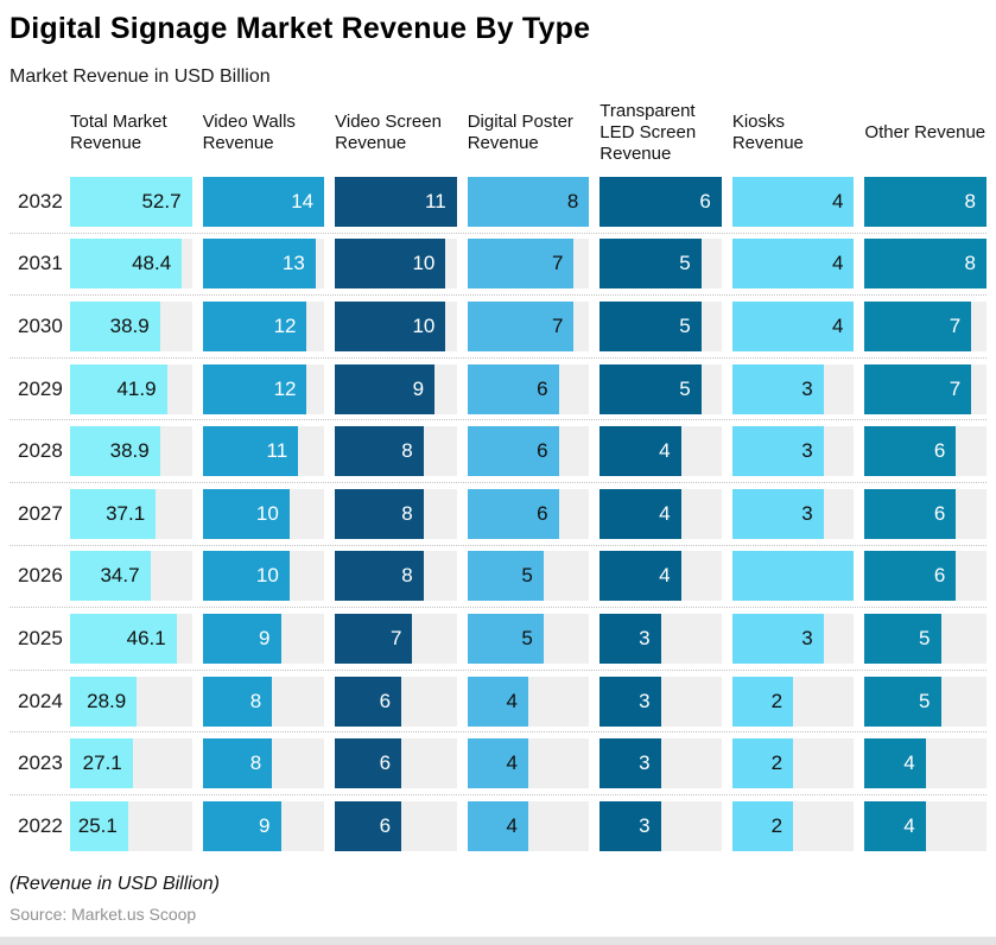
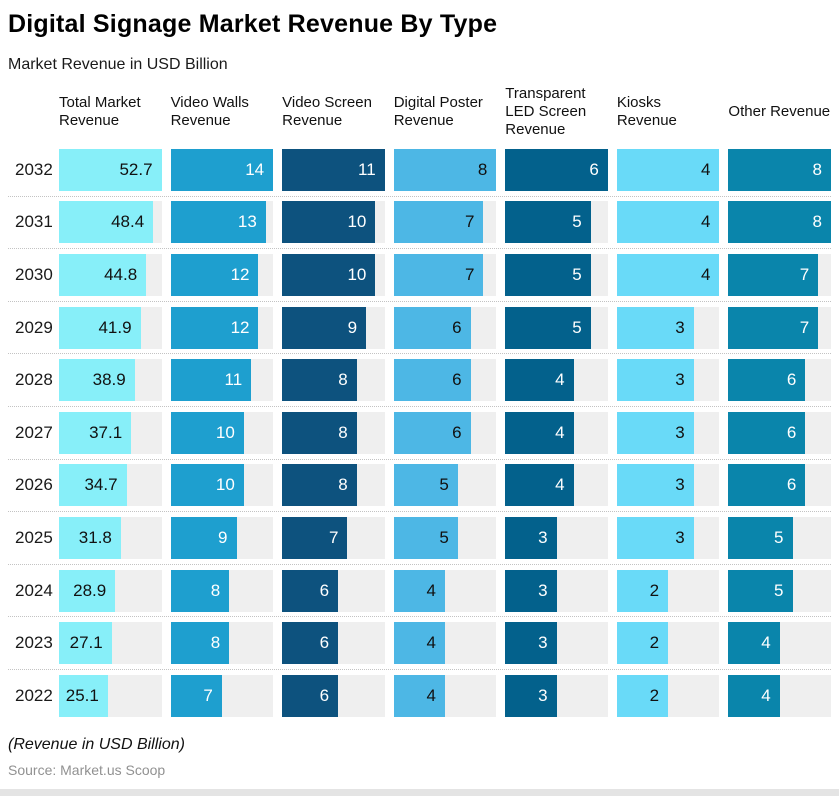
Total Market Revenue/2030: 38.9 -> 44.8
Kiosks Revenue/2026: 5 -> 3
Total Market Revenue/2025: 46.1 -> 31.8
Video Walls Revenue/2022: 9 -> 7
